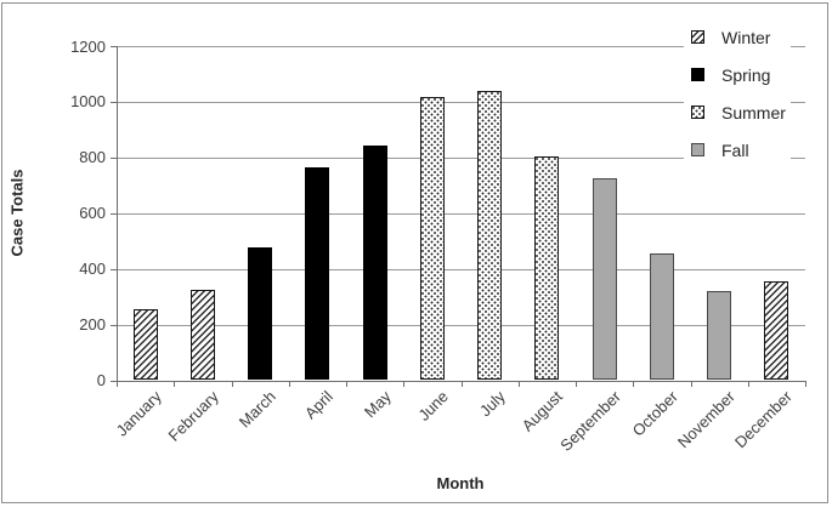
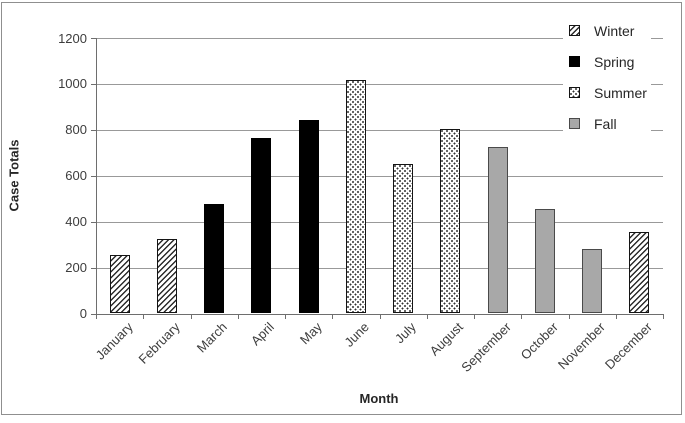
July: 1040 -> 650
November: 320 -> 280
